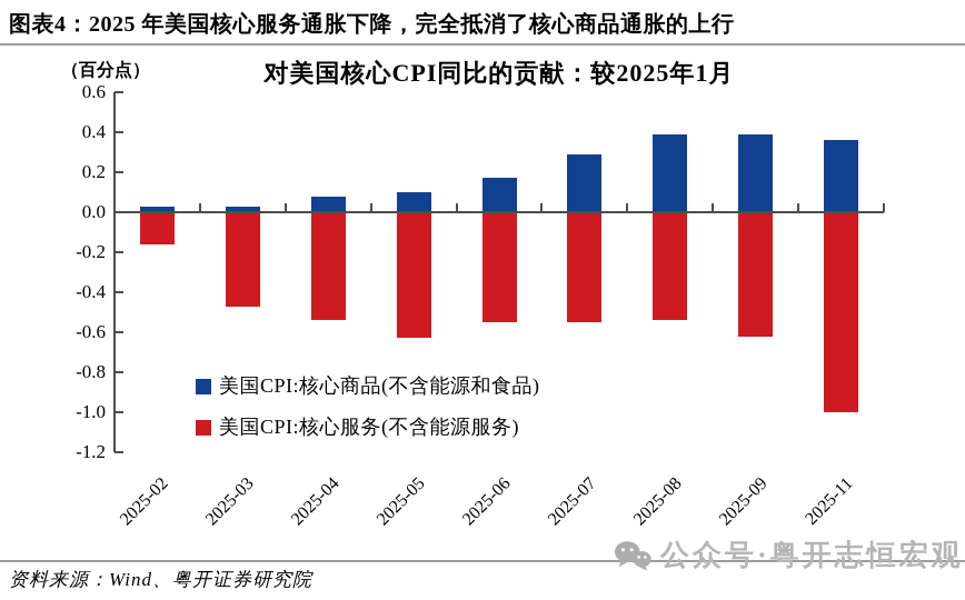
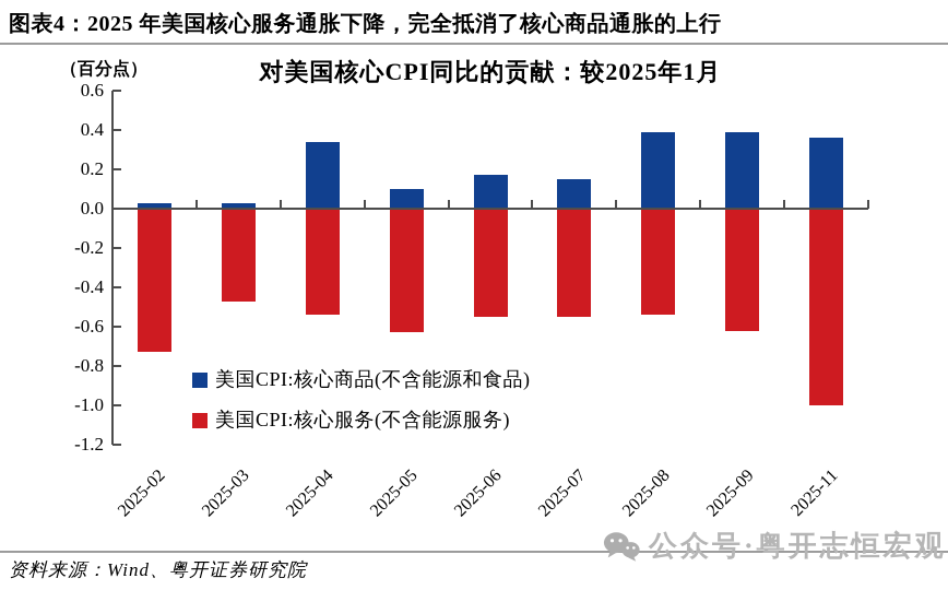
美国CPI:核心服务(不含能源服务)/2025-02: -0.16 -> -0.73
美国CPI:核心商品(不含能源和食品)/2025-04: 0.08 -> 0.34
美国CPI:核心商品(不含能源和食品)/2025-07: 0.29 -> 0.15
